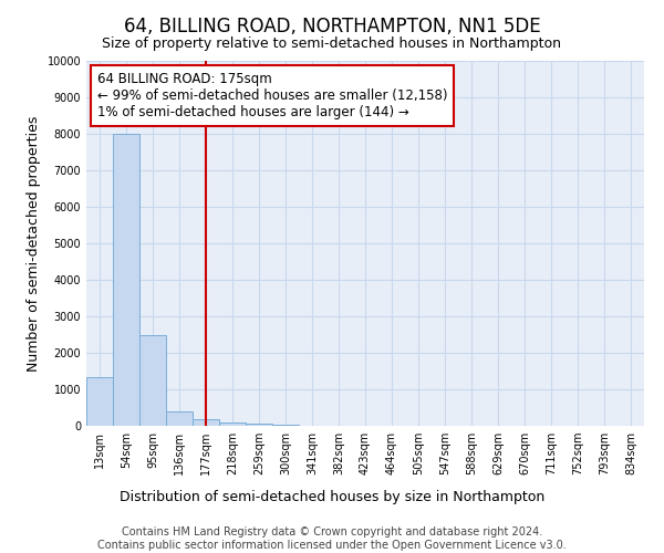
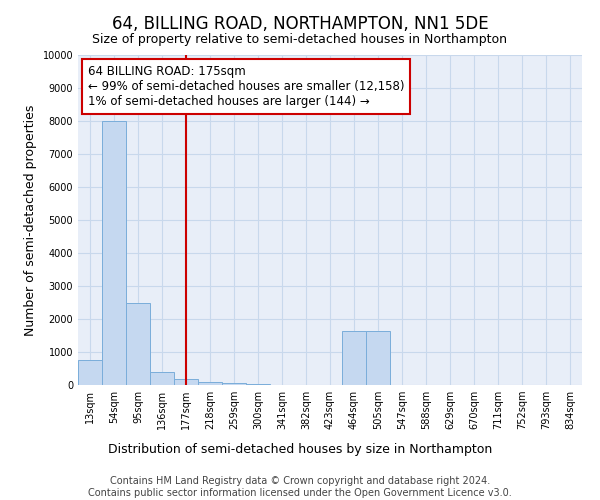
13sqm: 1320 -> 750
464sqm: 0 -> 1650
505sqm: 0 -> 1650
